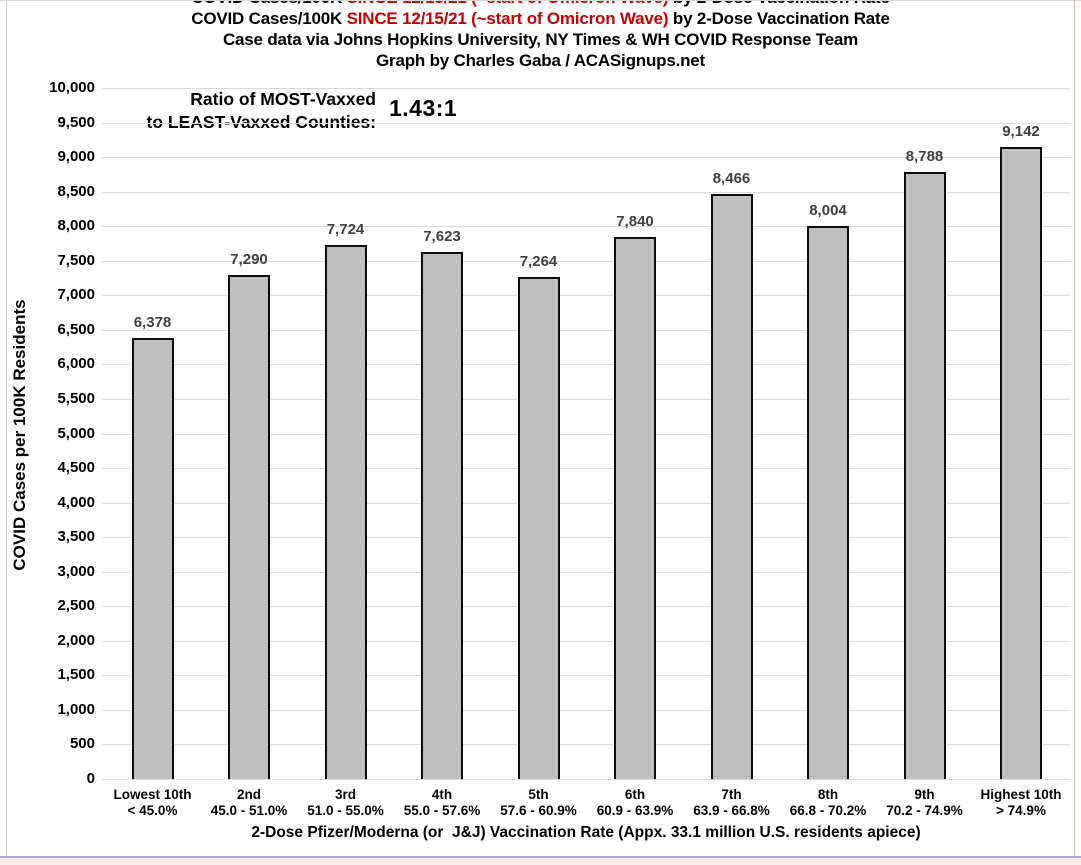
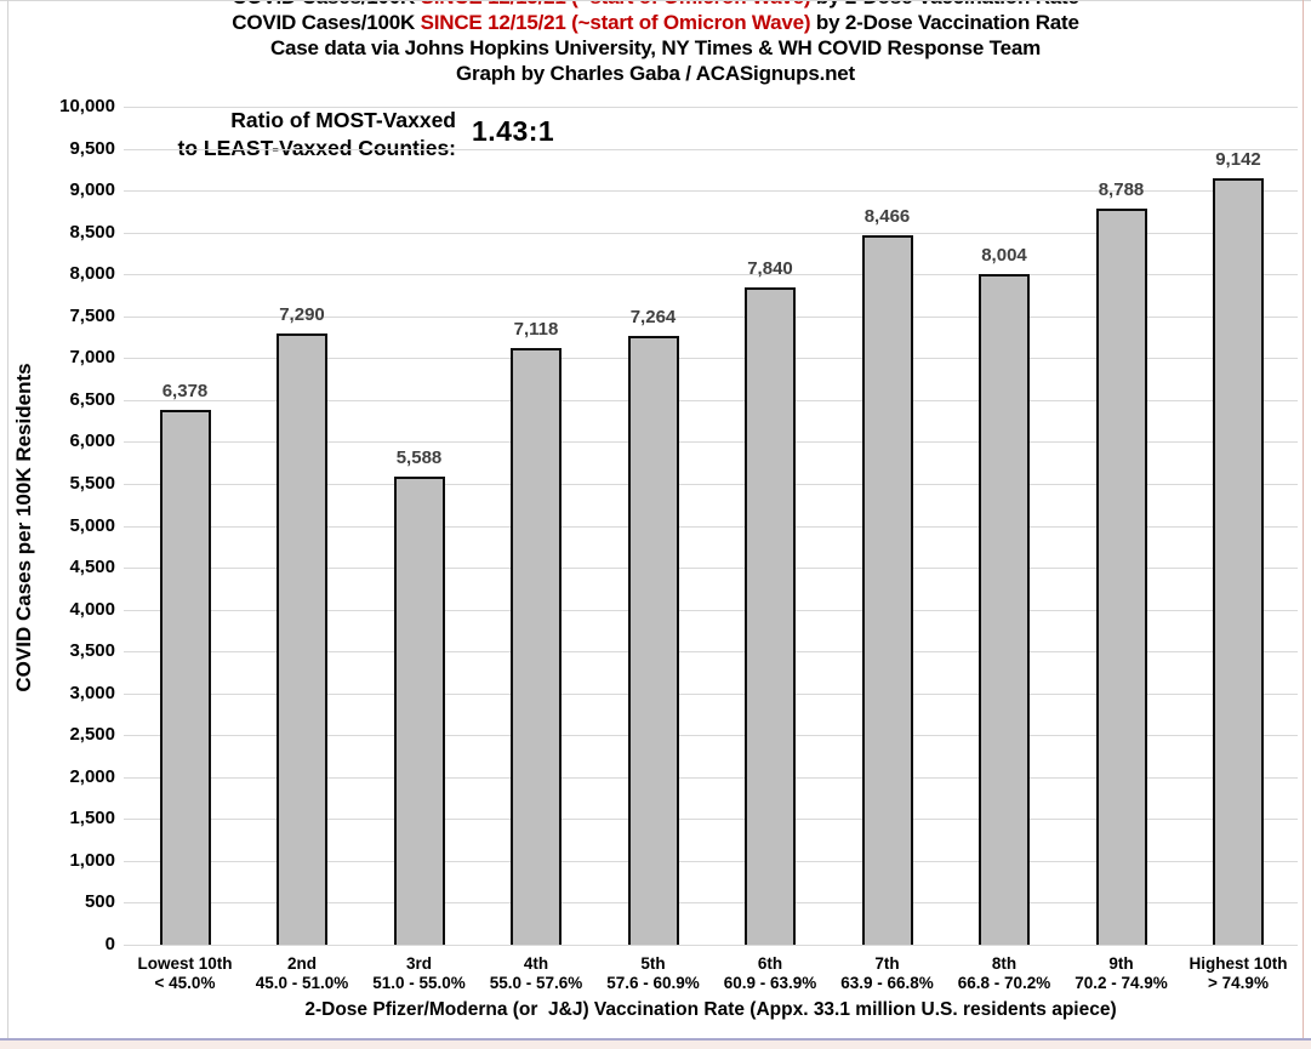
3rd: 7,724 -> 5,588
4th: 7,623 -> 7,118
